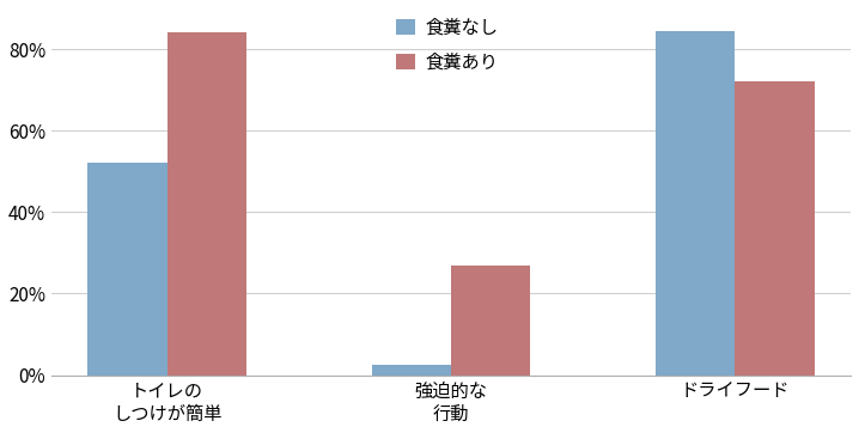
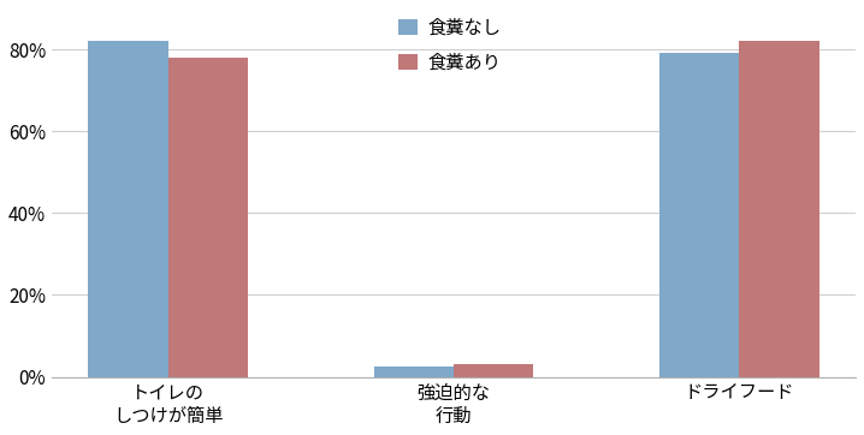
食糞なし/トイレの しつけが簡単: 52.0% -> 82.0%
食糞あり/トイレの しつけが簡単: 84% -> 78%
食糞あり/強迫的な 行動: 27% -> 3%
食糞なし/ドライフード: 84.5% -> 79.0%
食糞あり/ドライフード: 72% -> 82%
